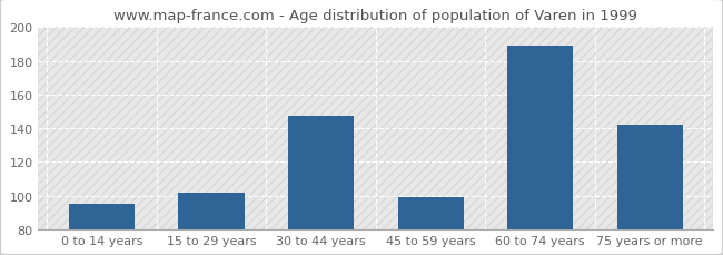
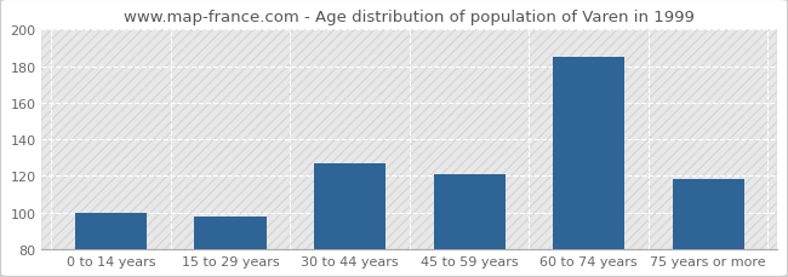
0 to 14 years: 95 -> 100
15 to 29 years: 102 -> 98
30 to 44 years: 147 -> 127
45 to 59 years: 99 -> 121
60 to 74 years: 189 -> 185
75 years or more: 142 -> 118
